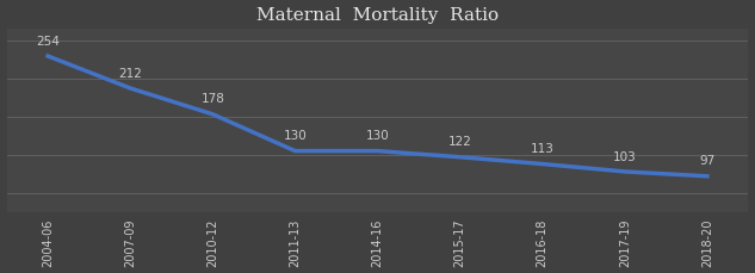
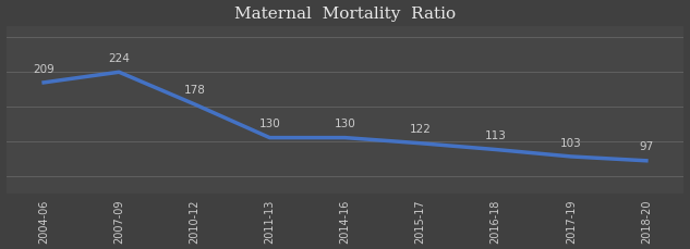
2004-06: 254 -> 209
2007-09: 212 -> 224
